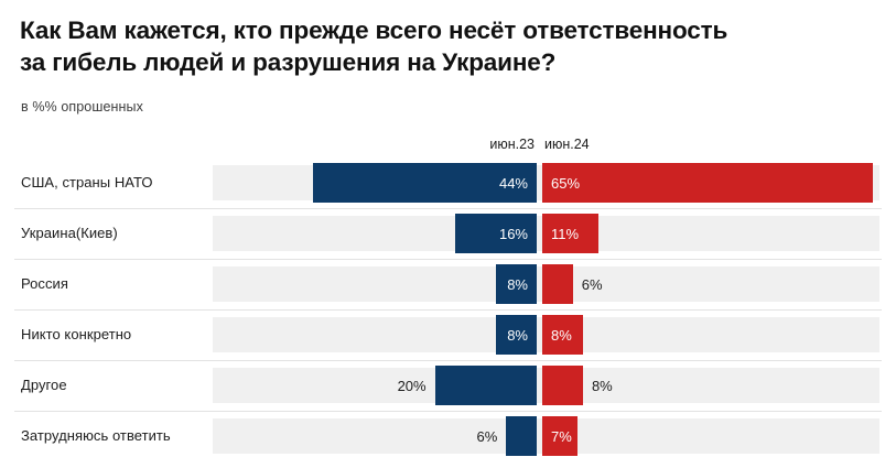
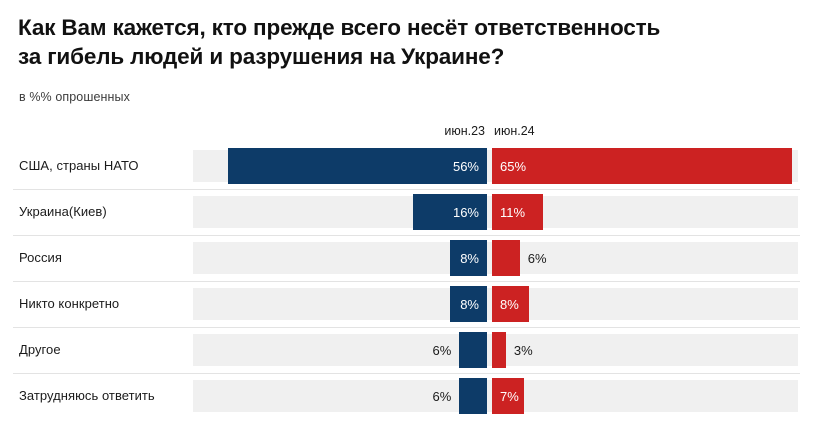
июн.23/США, страны НАТО: 44% -> 56%
июн.23/Другое: 20% -> 6%
июн.24/Другое: 8% -> 3%
